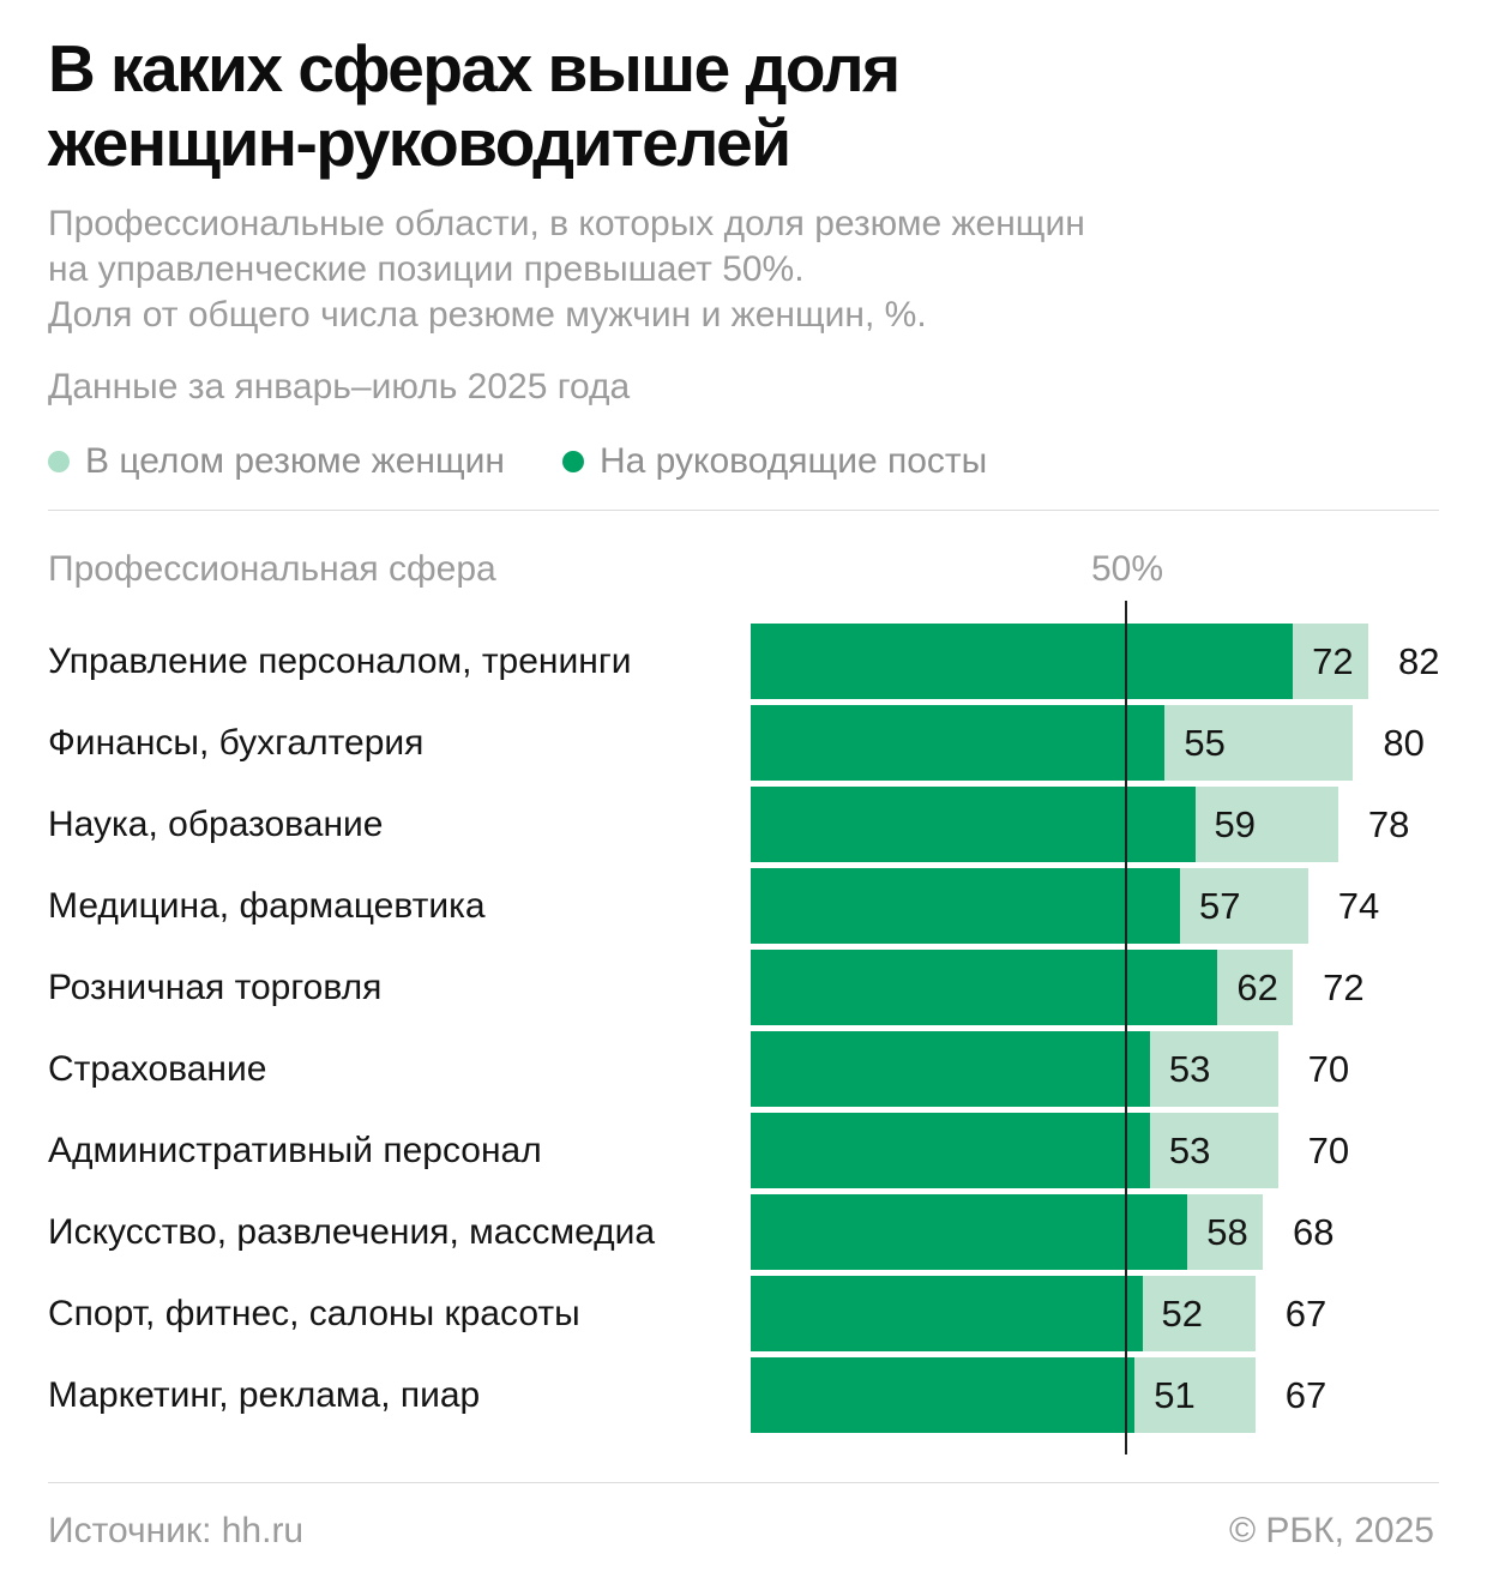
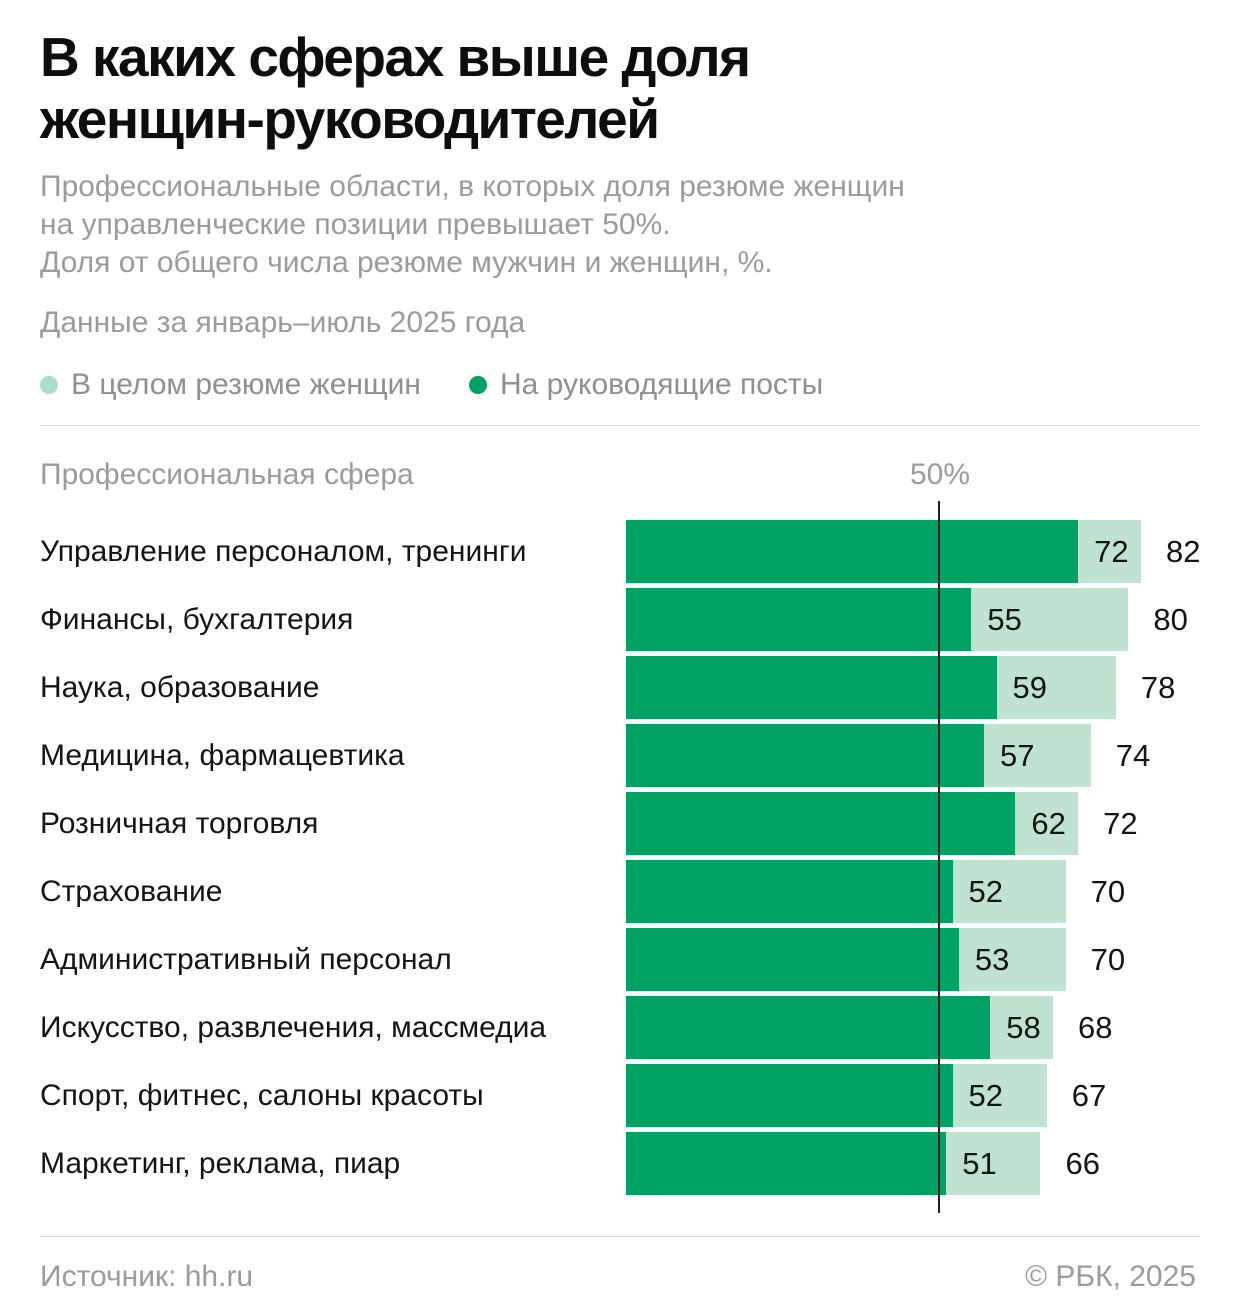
На руководящие посты/Страхование: 53 -> 52
В целом резюме женщин/Маркетинг, реклама, пиар: 67 -> 66
